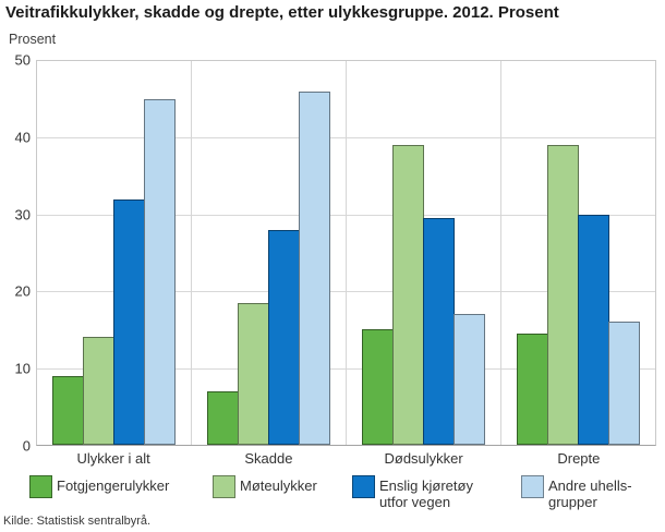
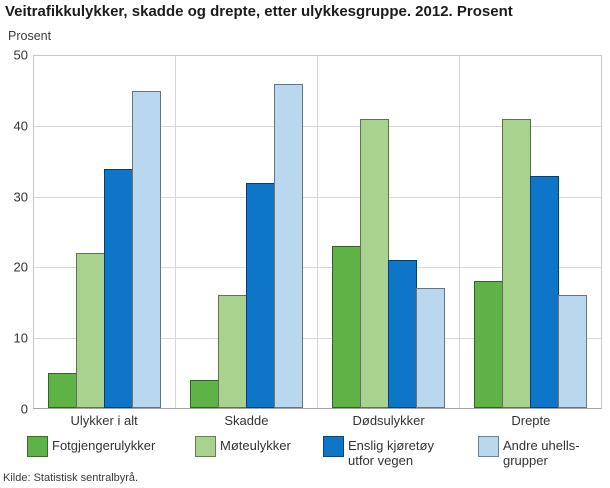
Fotgjengerulykker/Ulykker i alt: 9 -> 5
Møteulykker/Ulykker i alt: 14 -> 22
Enslig kjøretøy utfor vegen/Ulykker i alt: 32 -> 34
Fotgjengerulykker/Skadde: 7 -> 4
Møteulykker/Skadde: 18 -> 16
Enslig kjøretøy utfor vegen/Skadde: 28 -> 32
Fotgjengerulykker/Dødsulykker: 15 -> 23
Møteulykker/Dødsulykker: 39 -> 41
Enslig kjøretøy utfor vegen/Dødsulykker: 30 -> 21
Fotgjengerulykker/Drepte: 14 -> 18
Møteulykker/Drepte: 39 -> 41
Enslig kjøretøy utfor vegen/Drepte: 30 -> 33
